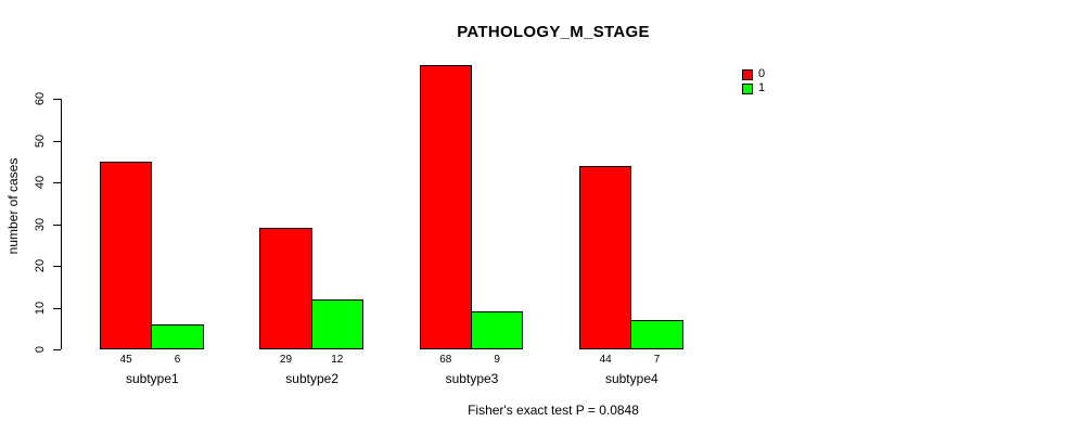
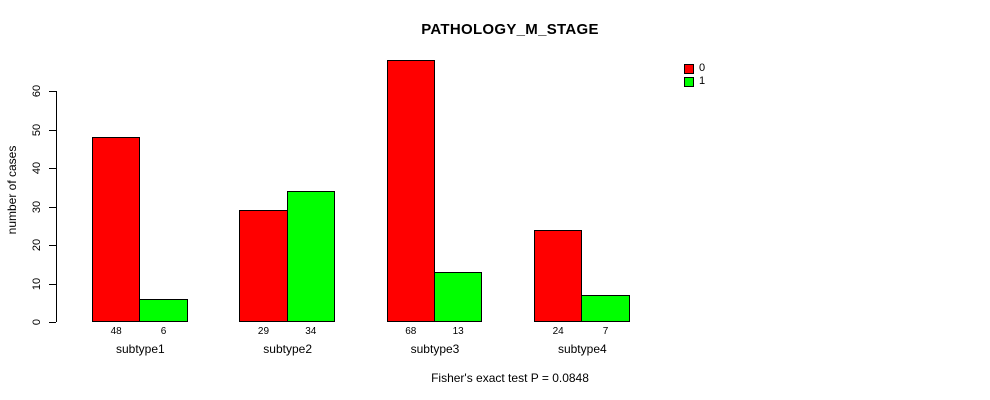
0/subtype1: 45 -> 48
1/subtype2: 12 -> 34
1/subtype3: 9 -> 13
0/subtype4: 44 -> 24
